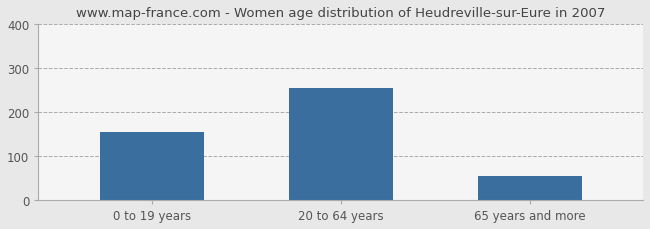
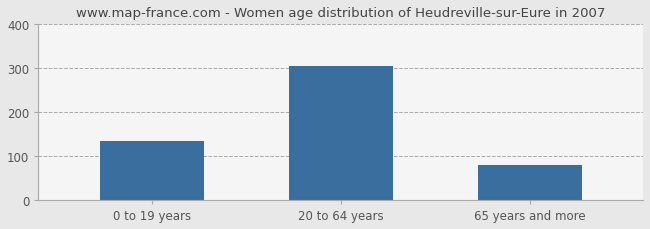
0 to 19 years: 155 -> 134
20 to 64 years: 255 -> 306
65 years and more: 55 -> 80
